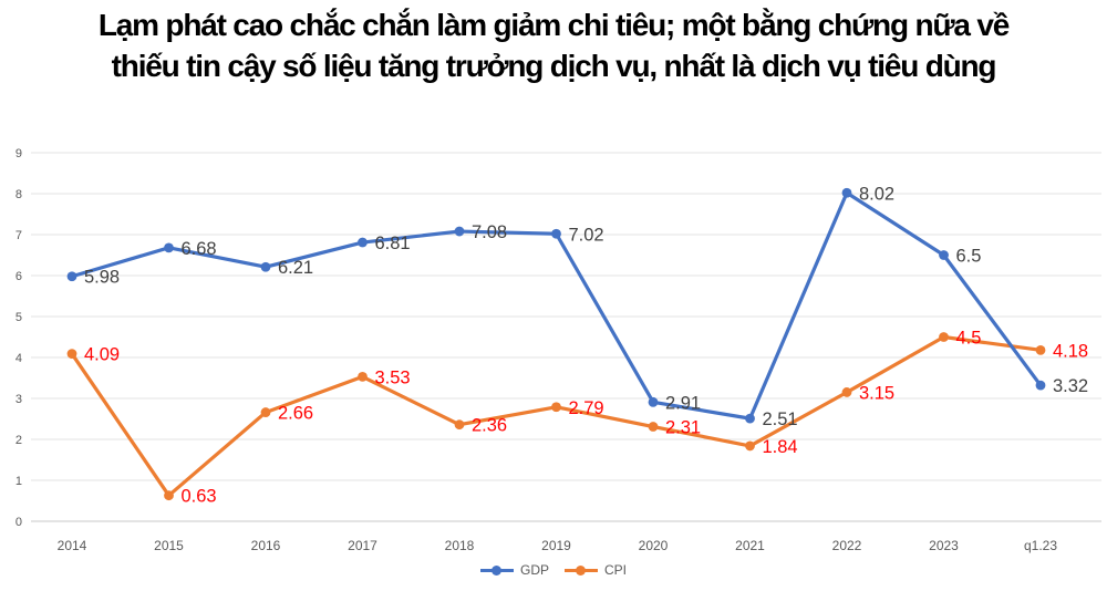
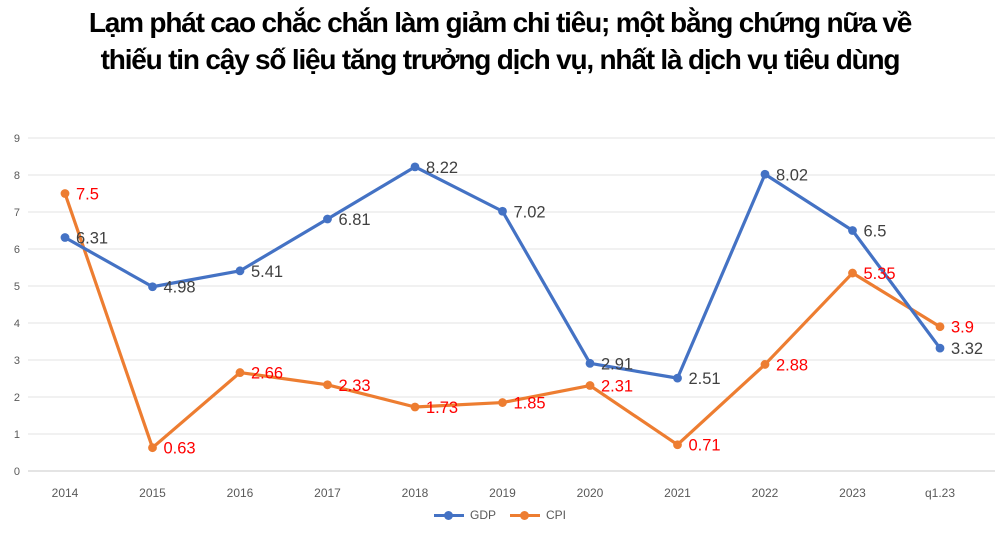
GDP/2014: 5.98 -> 6.31
CPI/2014: 4.09 -> 7.5
GDP/2015: 6.68 -> 4.98
GDP/2016: 6.21 -> 5.41
CPI/2017: 3.53 -> 2.33
GDP/2018: 7.08 -> 8.22
CPI/2018: 2.36 -> 1.73
CPI/2019: 2.79 -> 1.85
CPI/2021: 1.84 -> 0.71
CPI/2022: 3.15 -> 2.88
CPI/2023: 4.5 -> 5.35
CPI/q1.23: 4.18 -> 3.9
